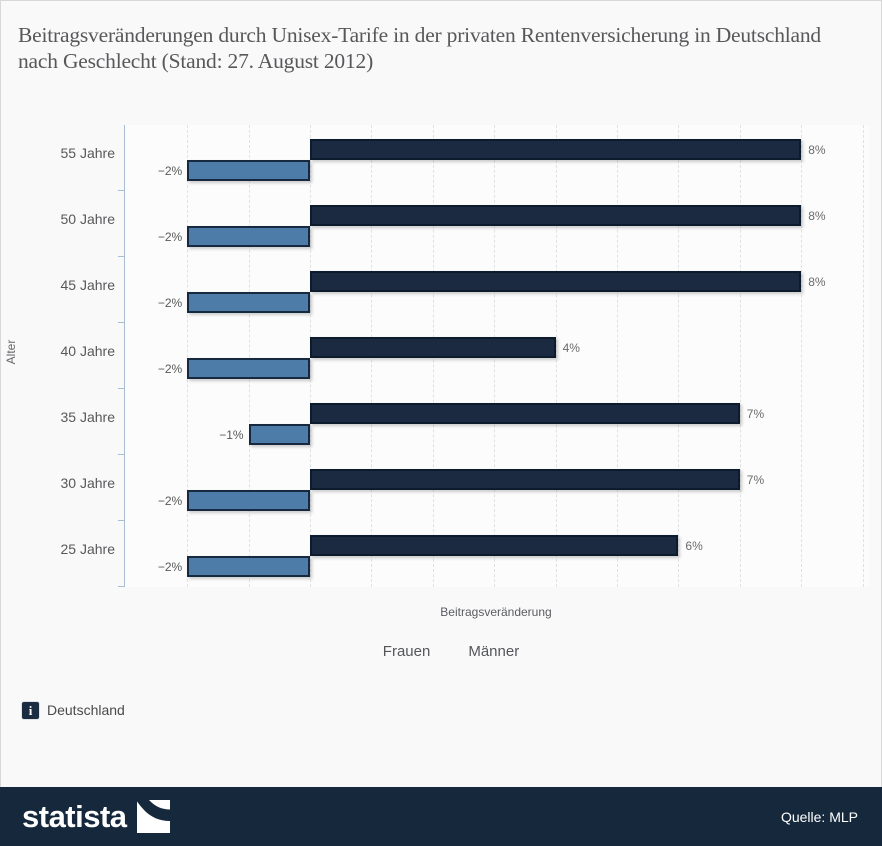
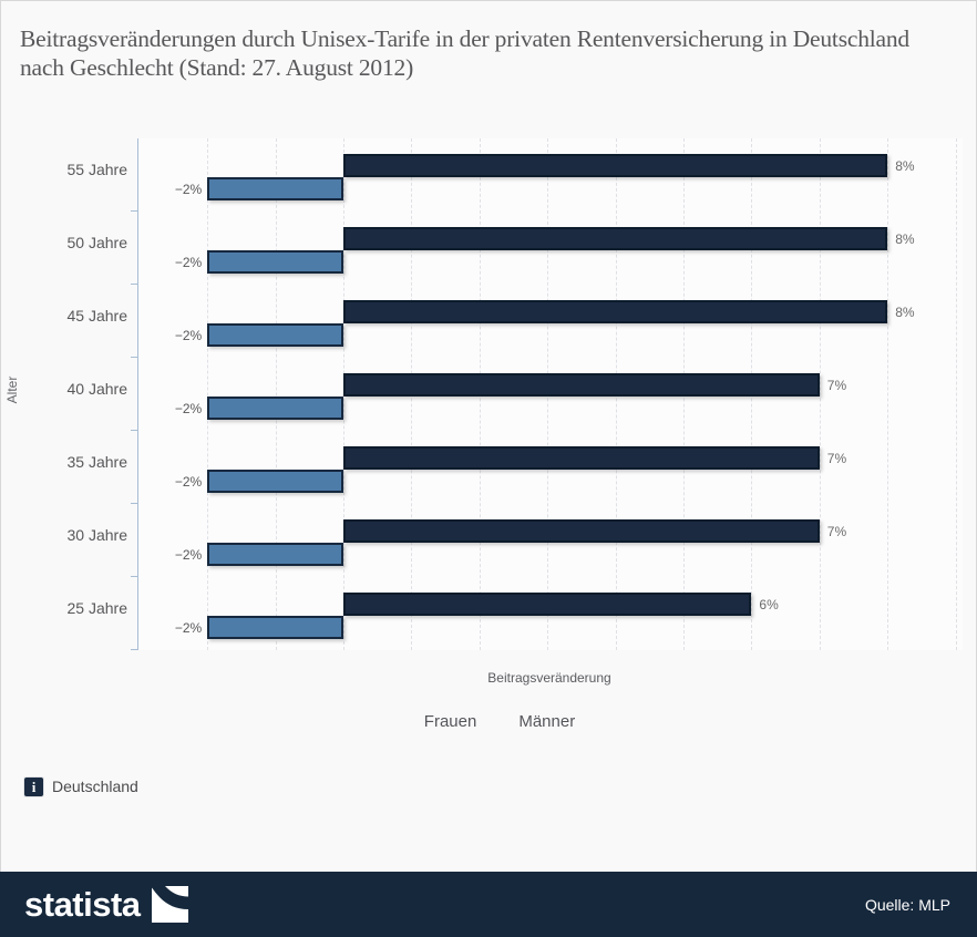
Männer/40 Jahre: 4% -> 7%
Frauen/35 Jahre: −1% -> −2%
